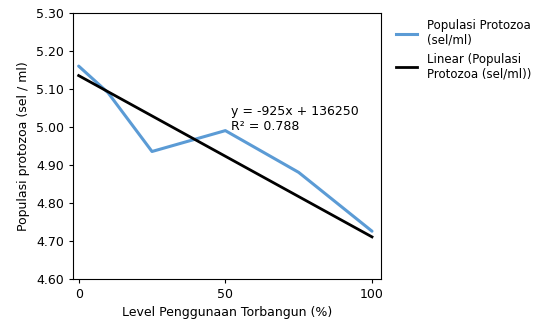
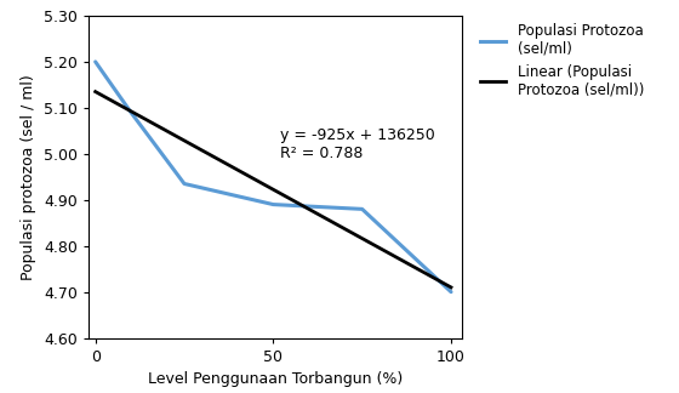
0: 5.160 -> 5.200
50: 4.990 -> 4.890
100: 4.725 -> 4.700
